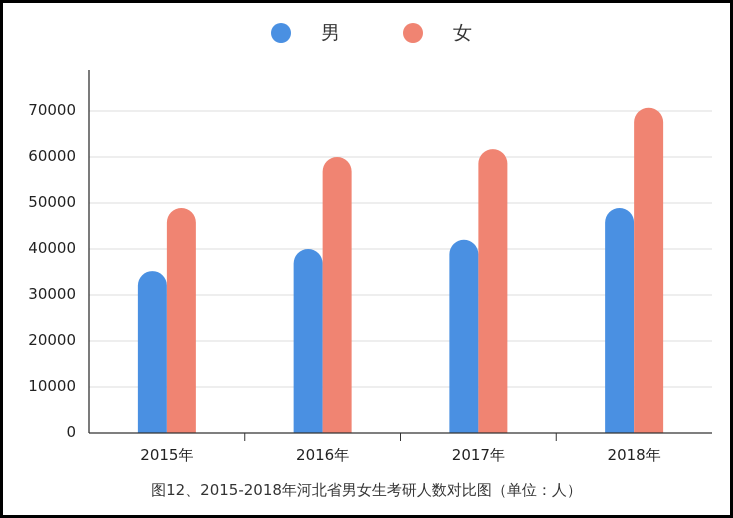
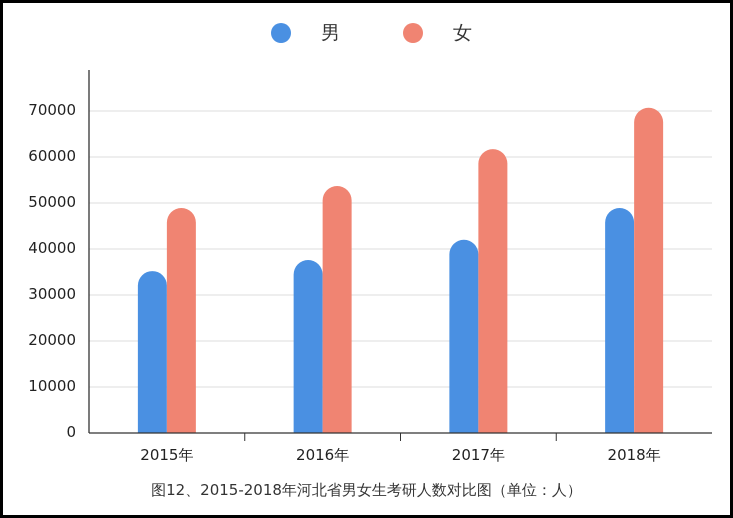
男/2016年: 40000 -> 38000
女/2016年: 60000 -> 54000
